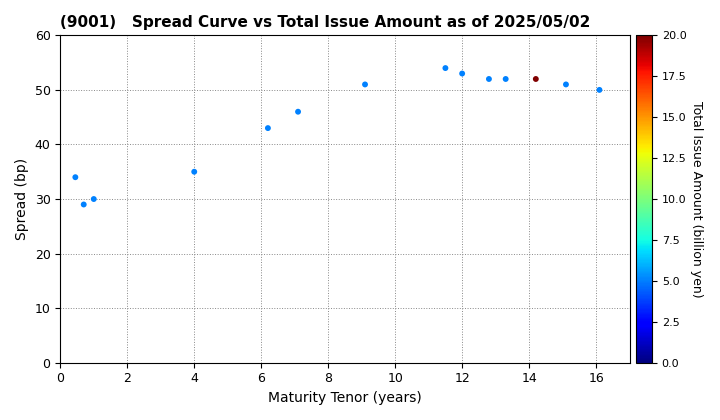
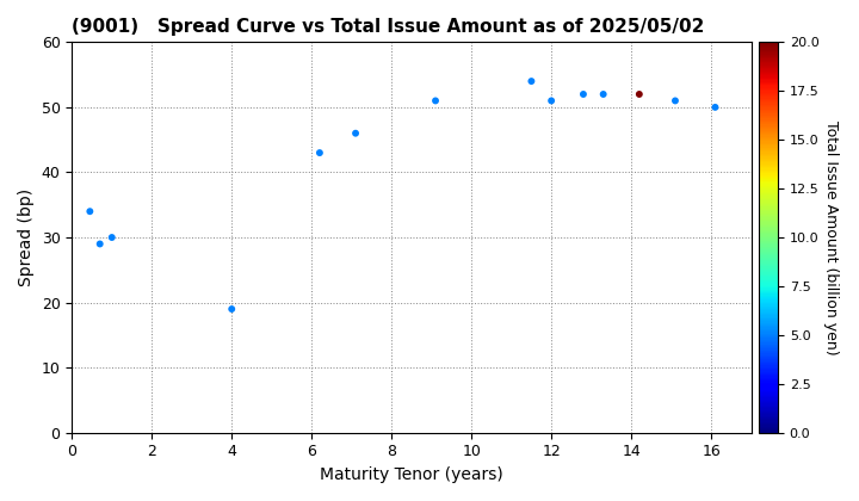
4: 35 -> 19
12: 53 -> 51
